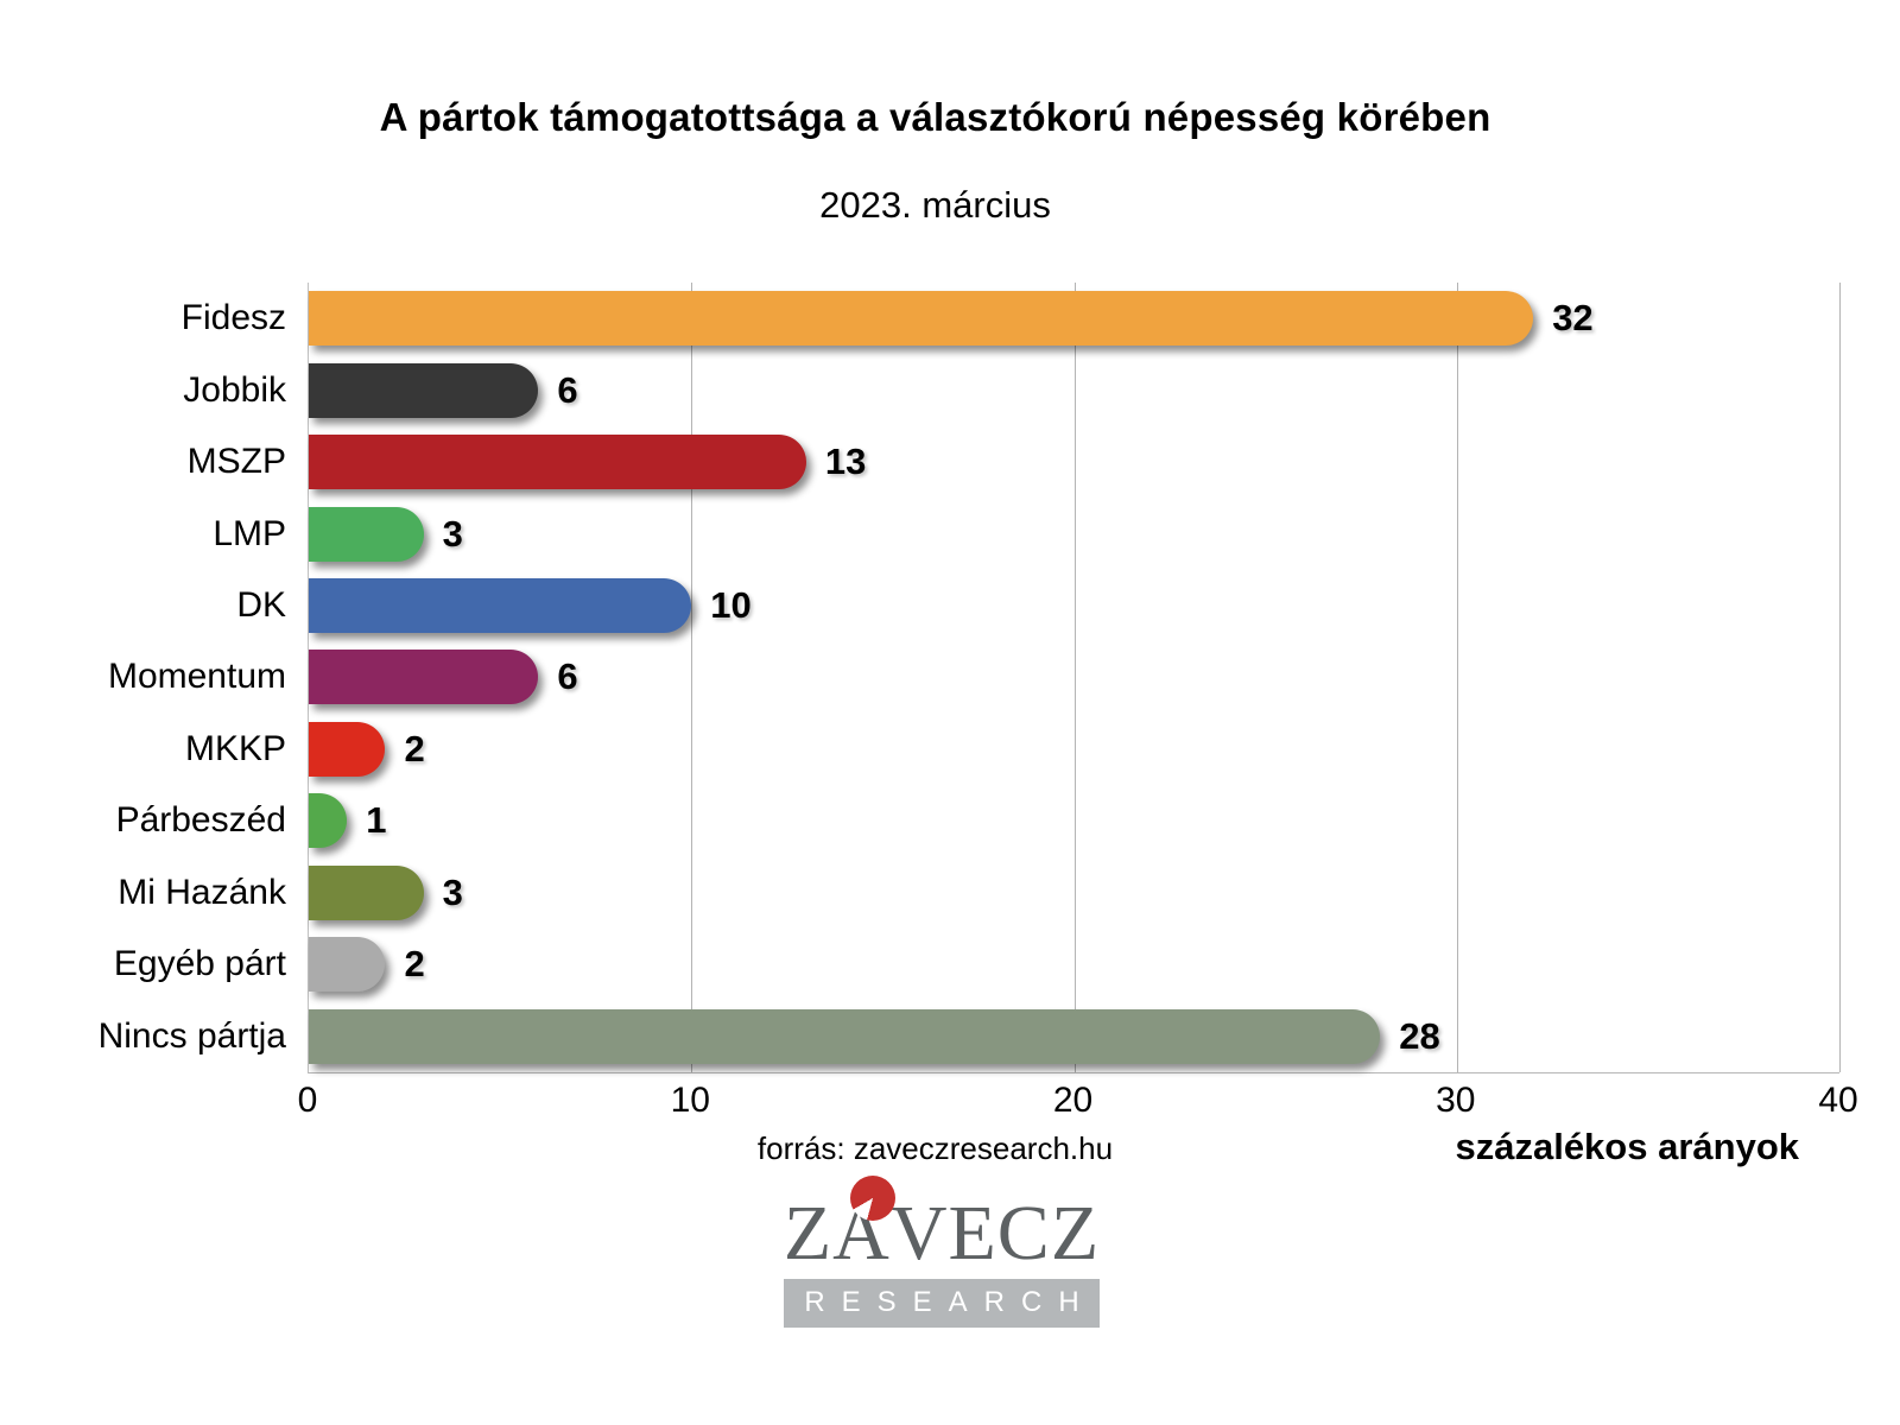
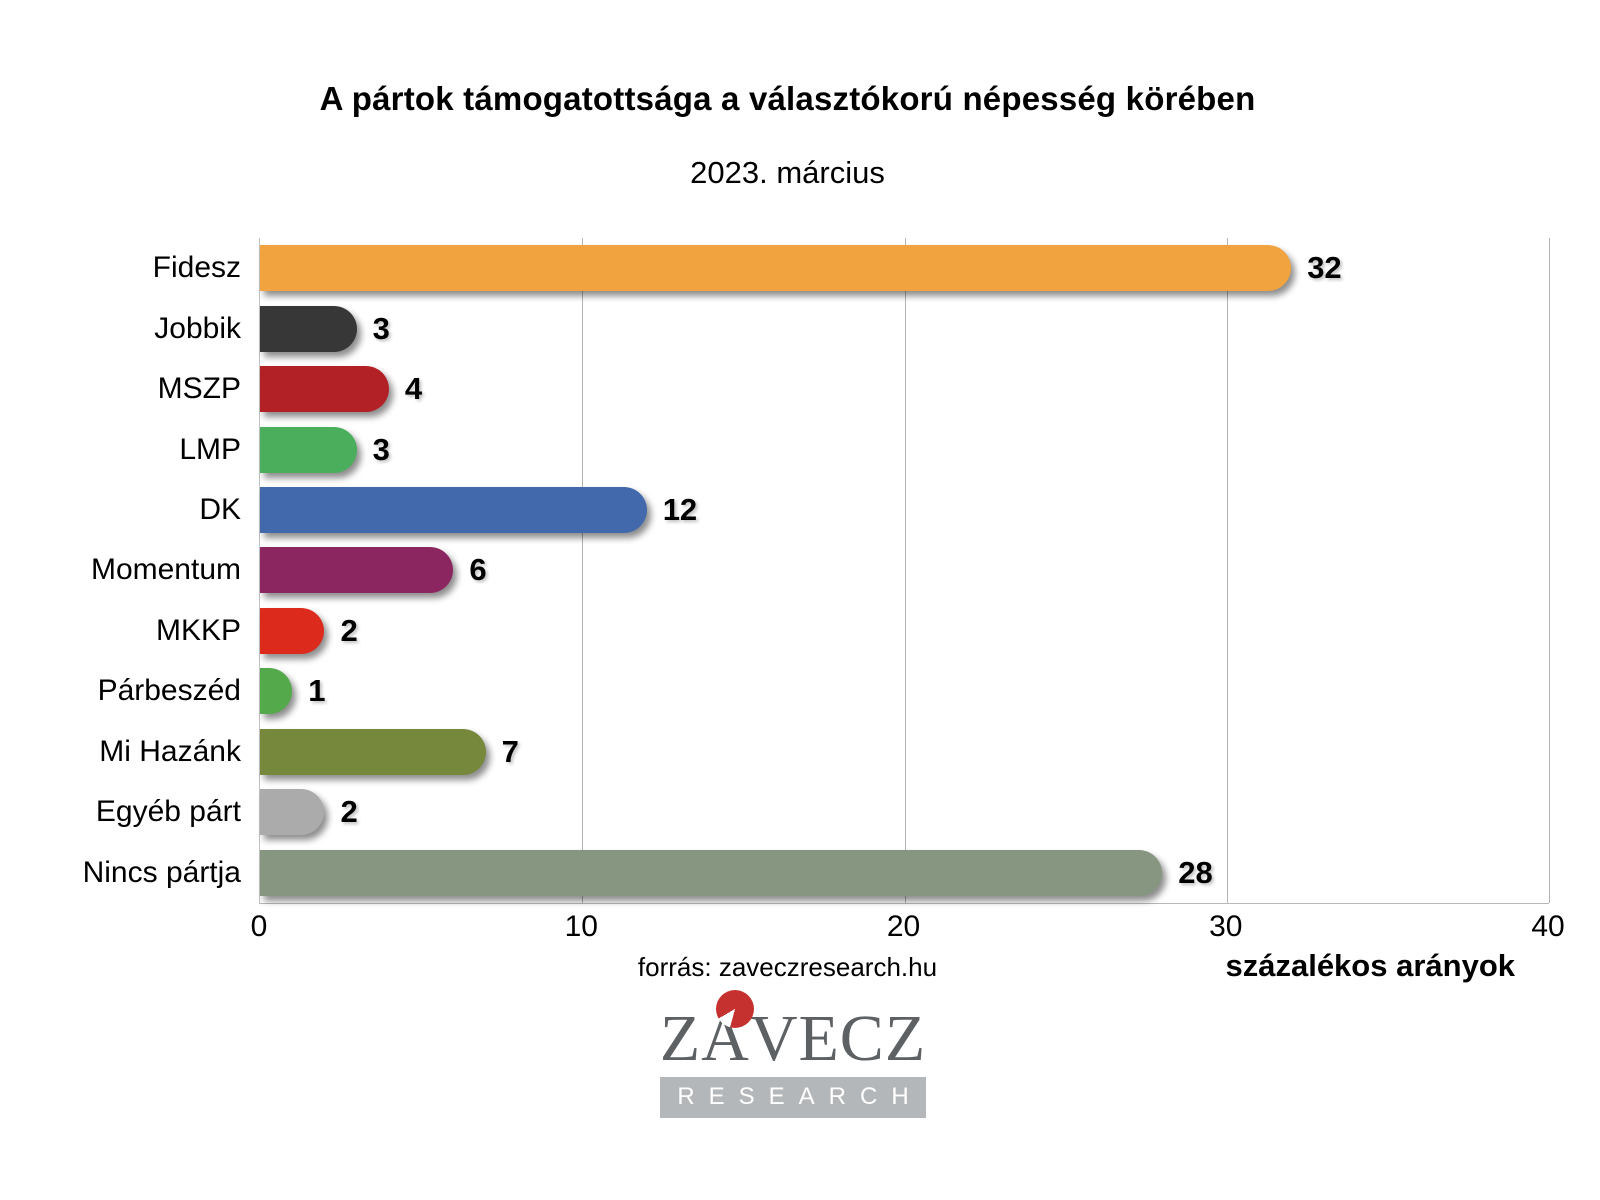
Jobbik: 6 -> 3
MSZP: 13 -> 4
DK: 10 -> 12
Mi Hazánk: 3 -> 7
